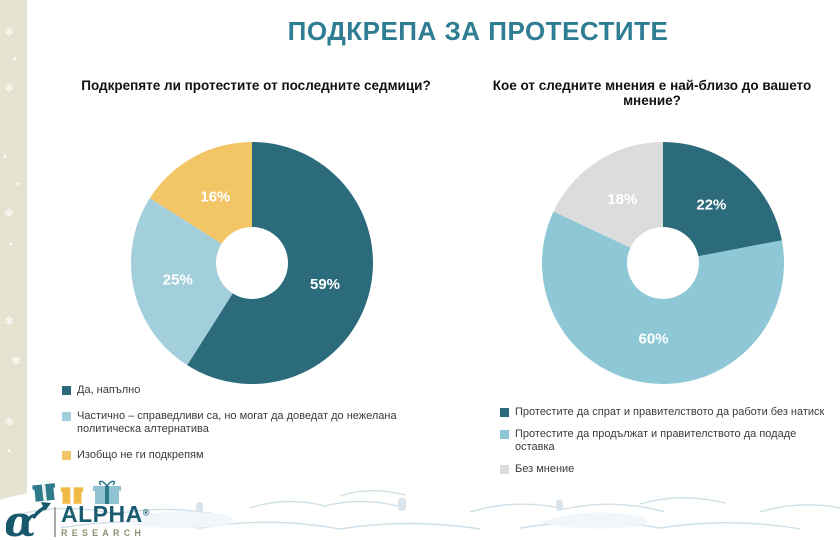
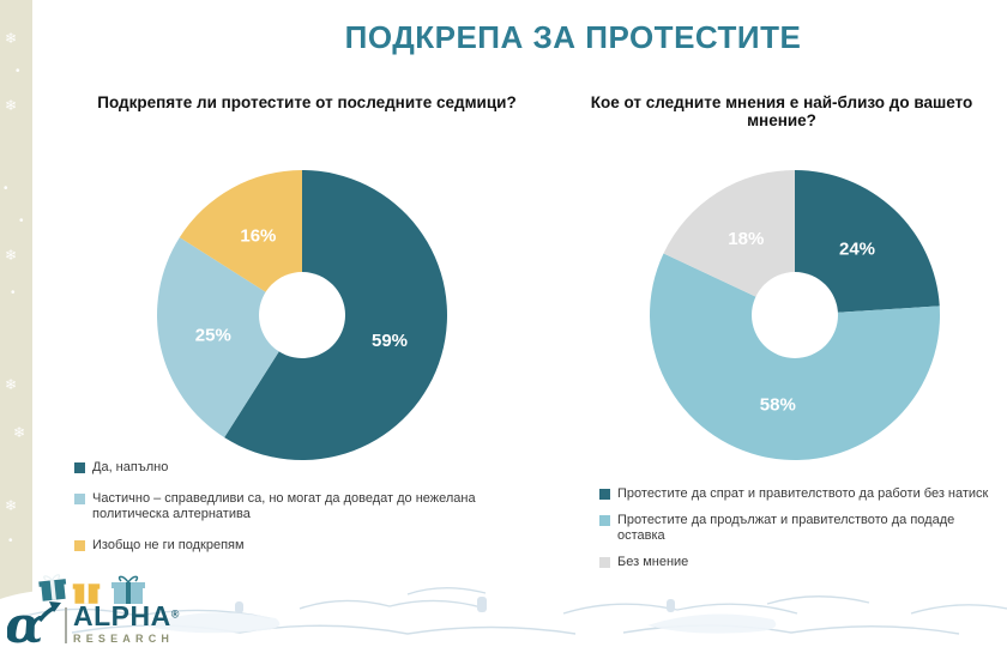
Кое от следните мнения е най-близо до вашето мнение?/Протестите да спрат и правителството да работи без натиск: 22% -> 24%
Кое от следните мнения е най-близо до вашето мнение?/Протестите да продължат и правителството да подаде оставка: 60% -> 58%
